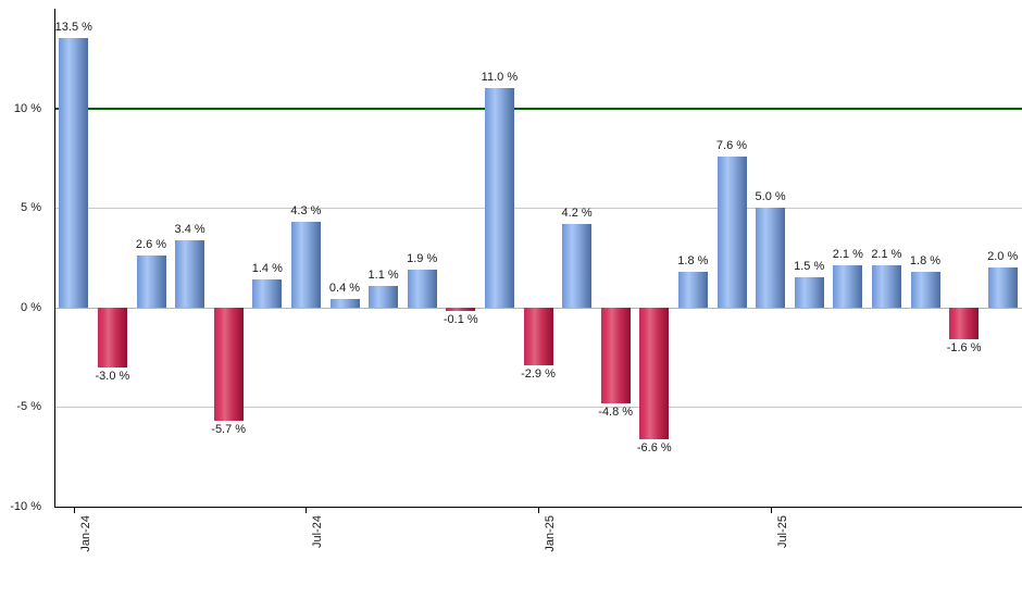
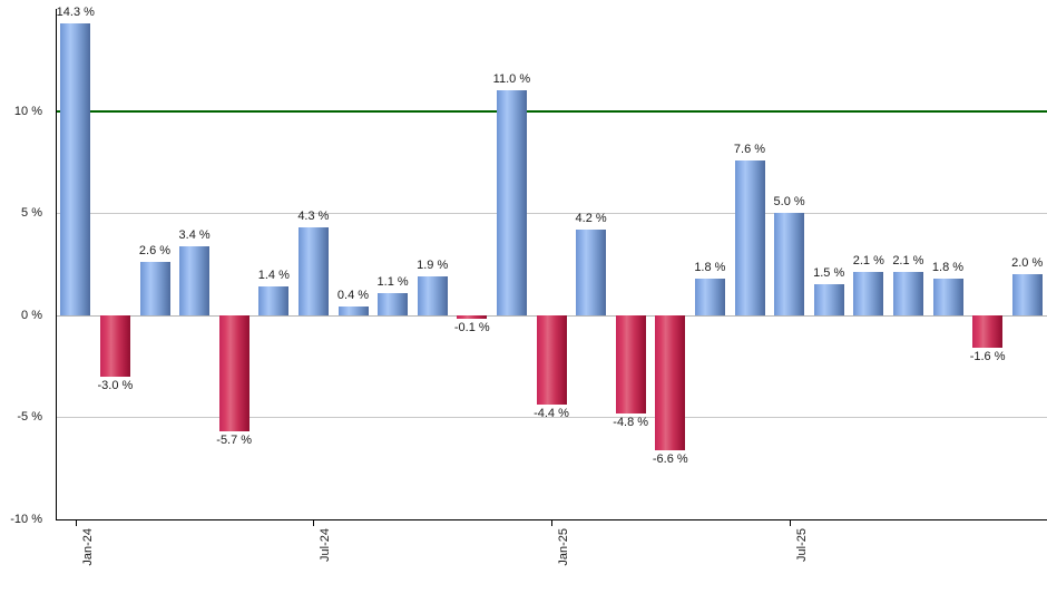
Jan-24: 13.5 -> 14.3
Jan-25: -2.9 -> -4.4
